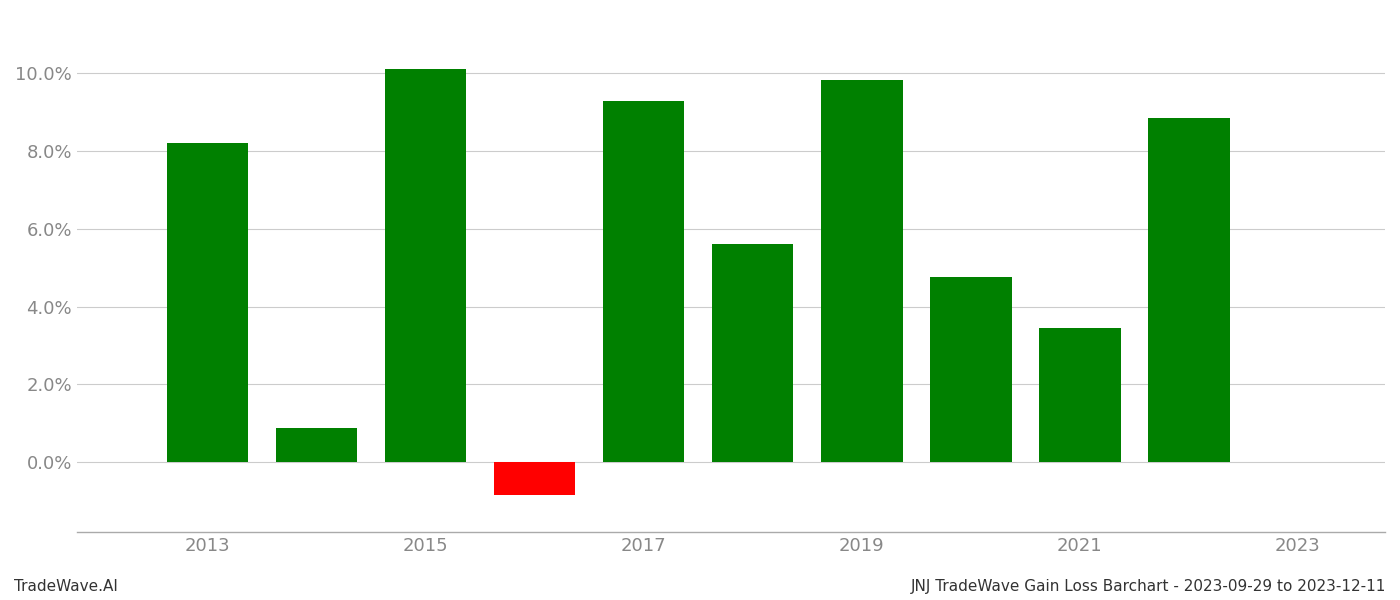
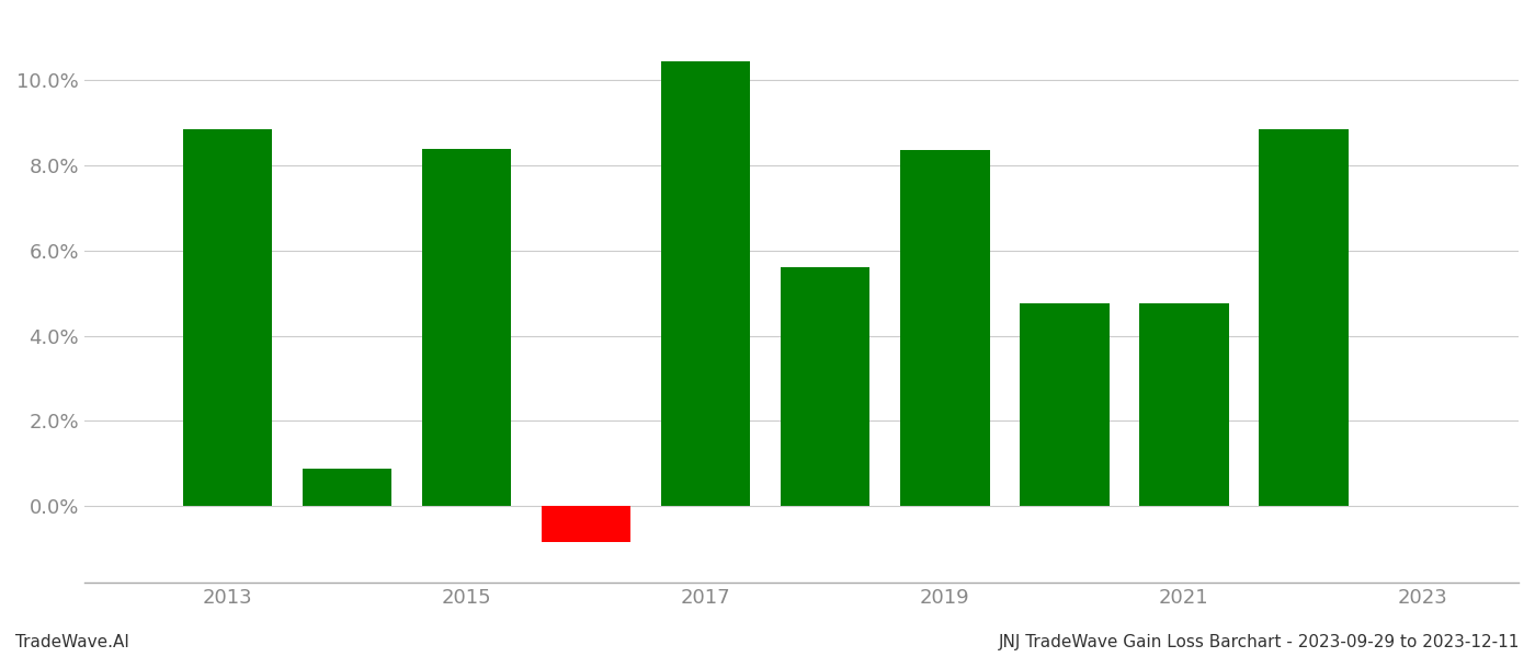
2013: 8.22% -> 8.85%
2015: 10.10% -> 8.40%
2017: 9.30% -> 10.45%
2019: 9.82% -> 8.35%
2021: 3.45% -> 4.75%
